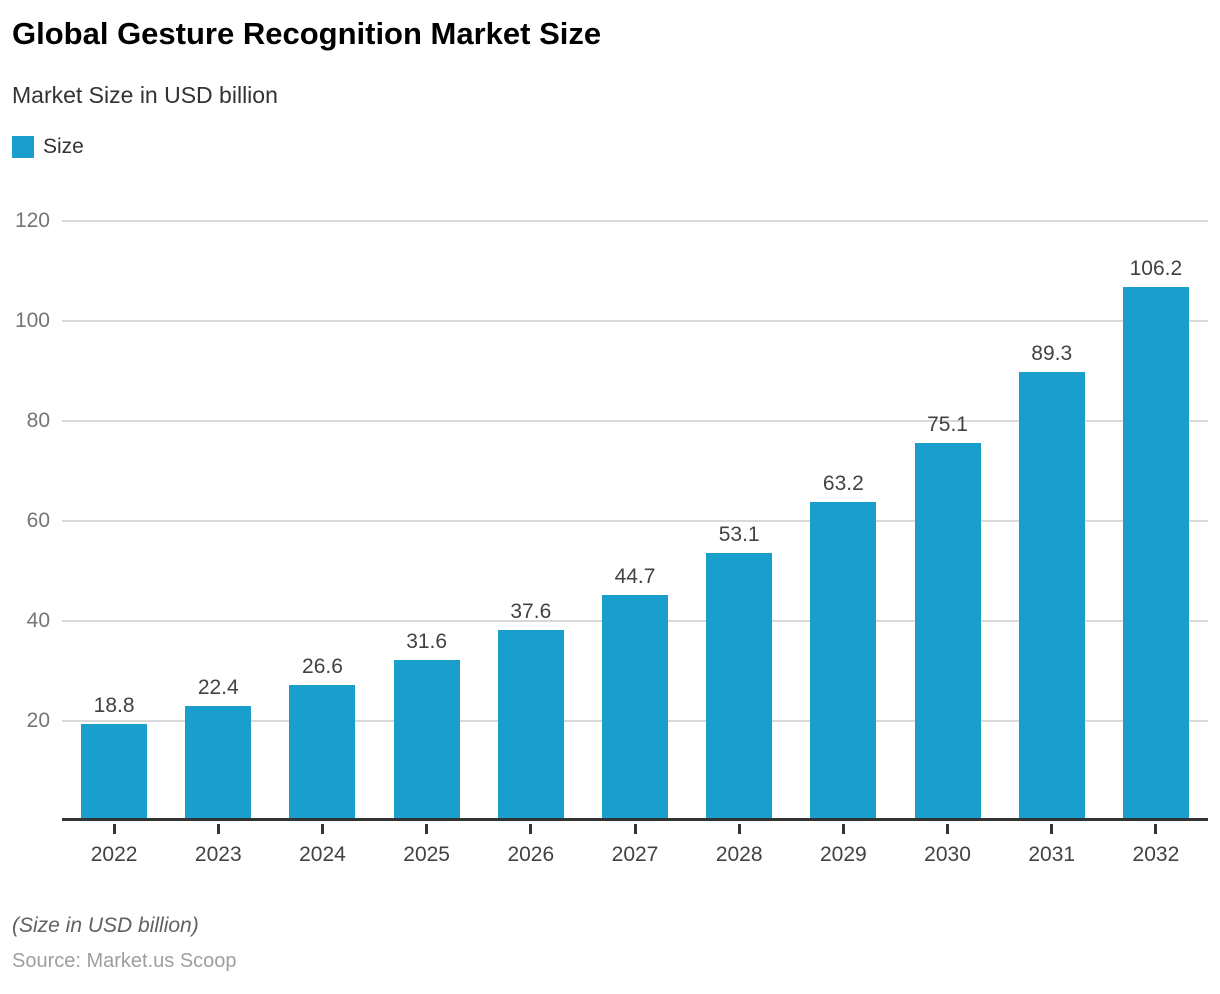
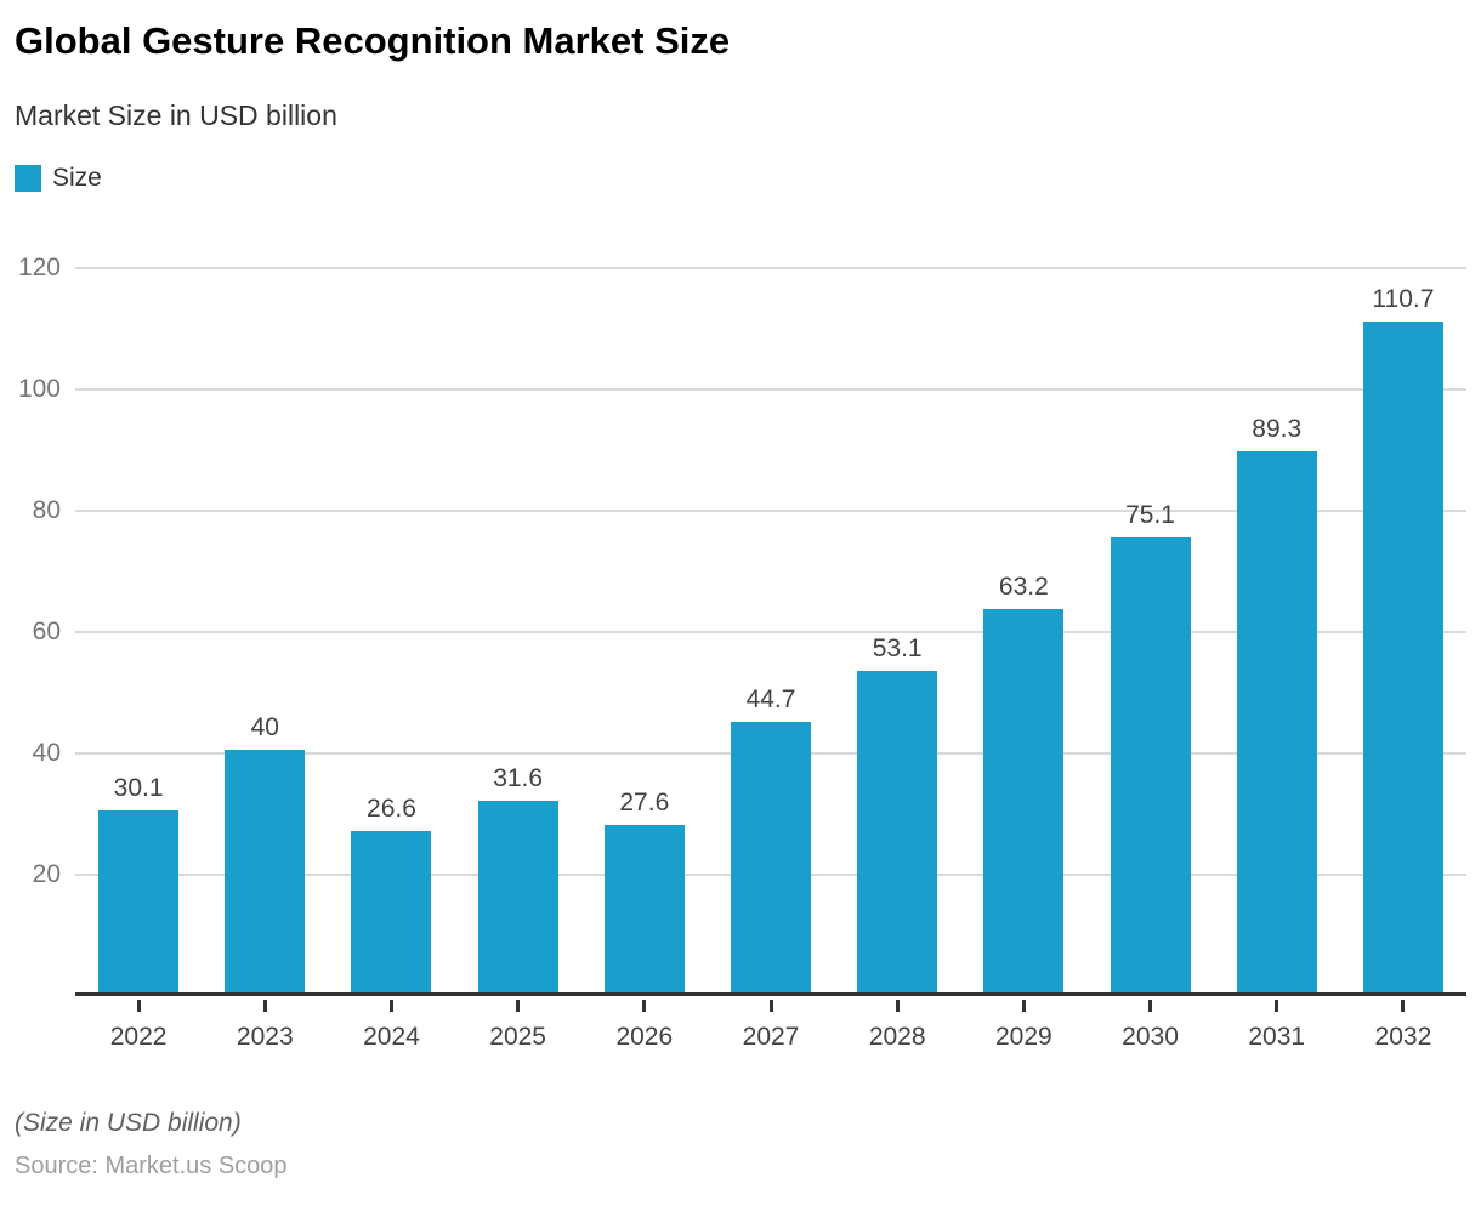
2022: 18.8 -> 30.1
2023: 22.4 -> 40
2026: 37.6 -> 27.6
2032: 106.2 -> 110.7
